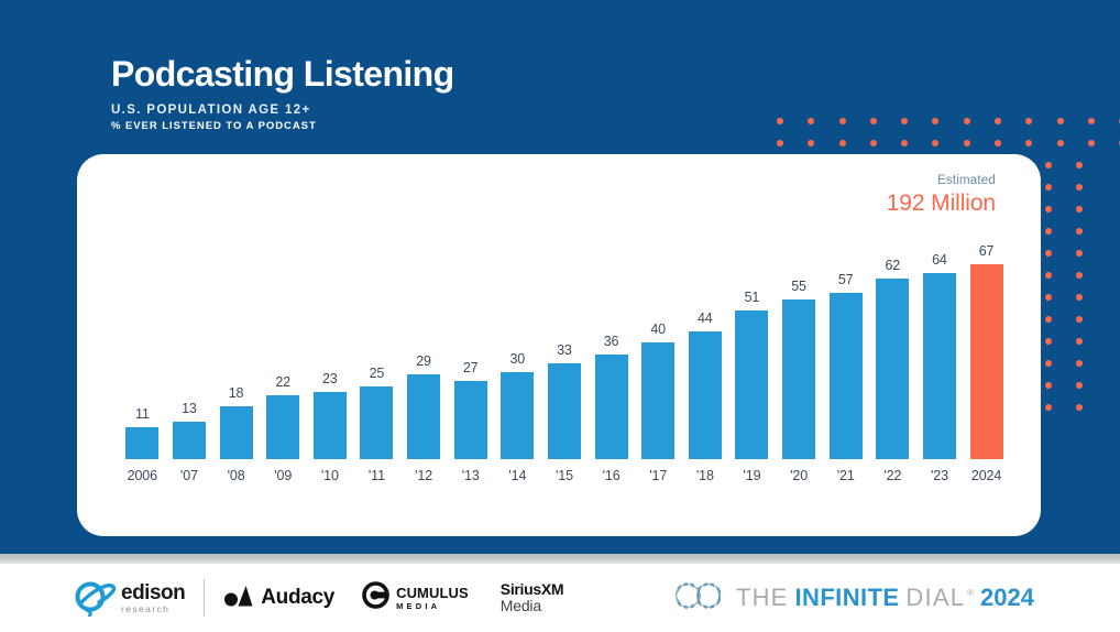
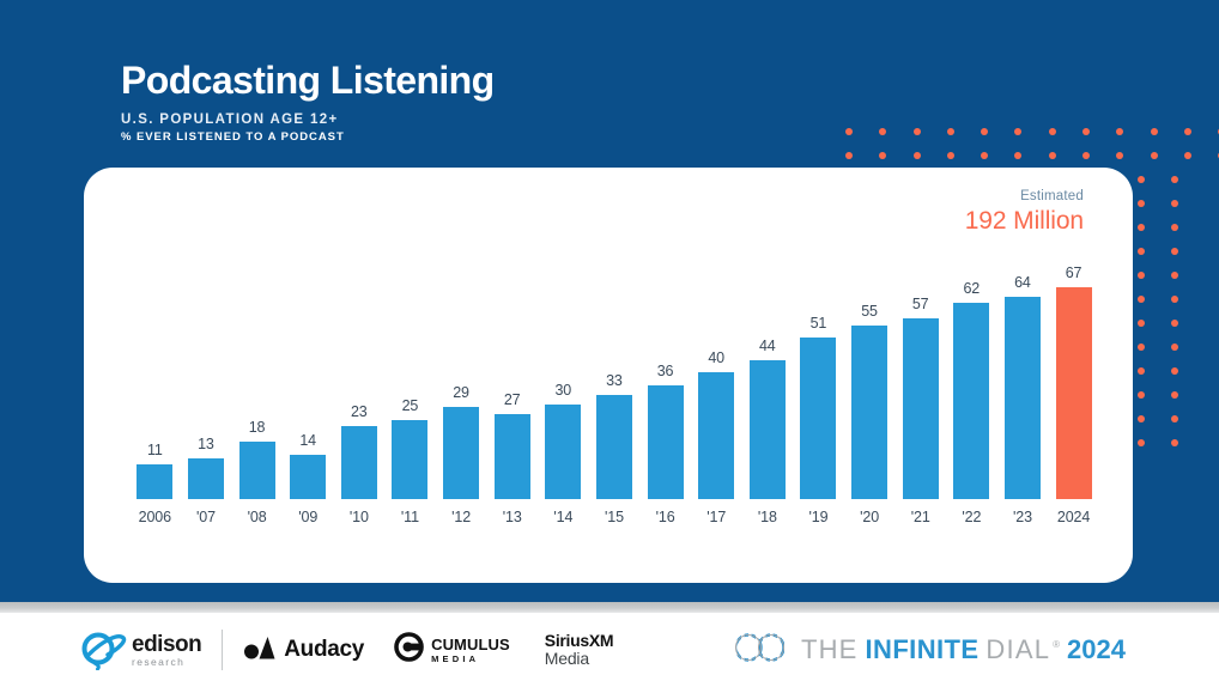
'09: 22 -> 14
